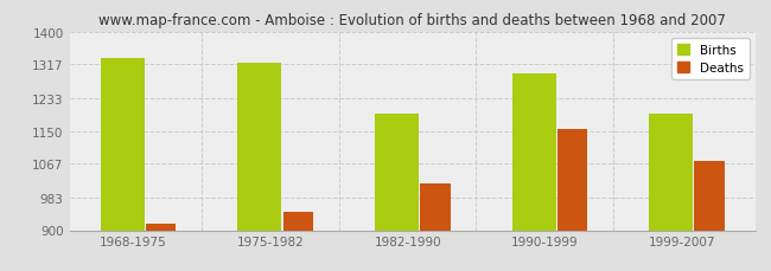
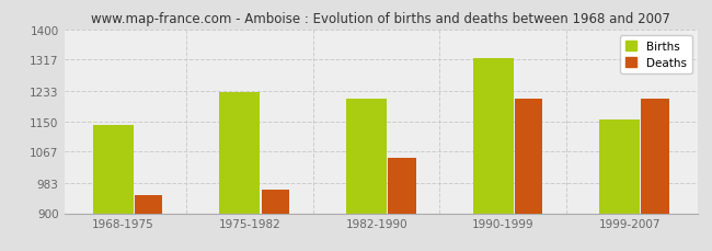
Births/1968-1975: 1332 -> 1140
Deaths/1968-1975: 916 -> 950
Births/1975-1982: 1321 -> 1230
Deaths/1975-1982: 945 -> 965
Births/1982-1990: 1192 -> 1210
Deaths/1982-1990: 1018 -> 1050
Births/1990-1999: 1295 -> 1320
Deaths/1990-1999: 1155 -> 1210
Births/1999-2007: 1192 -> 1155
Deaths/1999-2007: 1075 -> 1210
